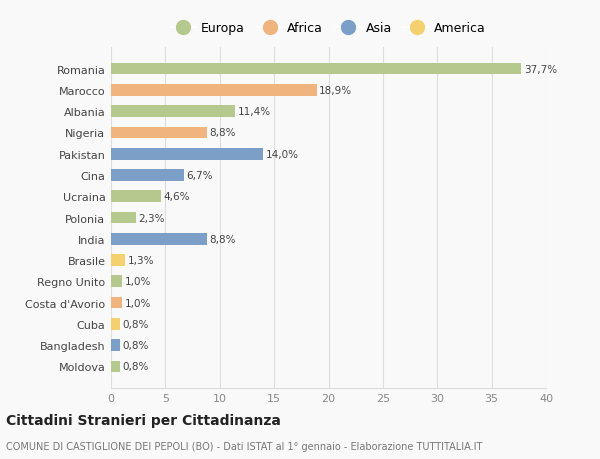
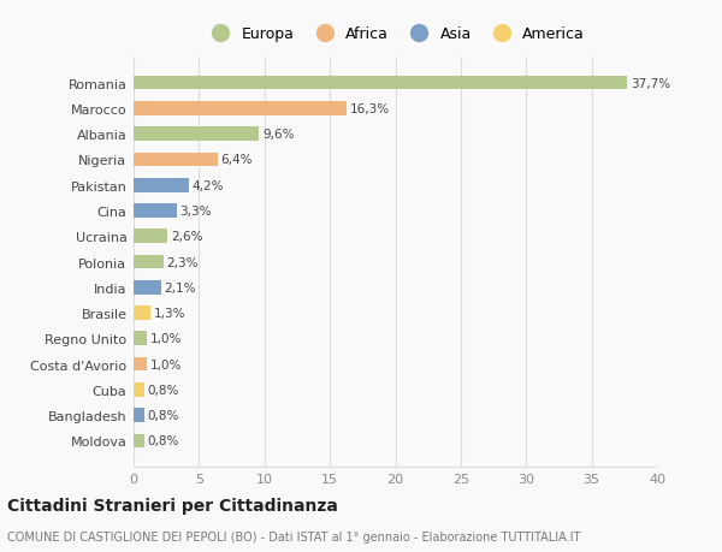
Marocco: 18,9% -> 16,3%
Albania: 11,4% -> 9,6%
Nigeria: 8,8% -> 6,4%
Pakistan: 14,0% -> 4,2%
Cina: 6,7% -> 3,3%
Ucraina: 4,6% -> 2,6%
India: 8,8% -> 2,1%
